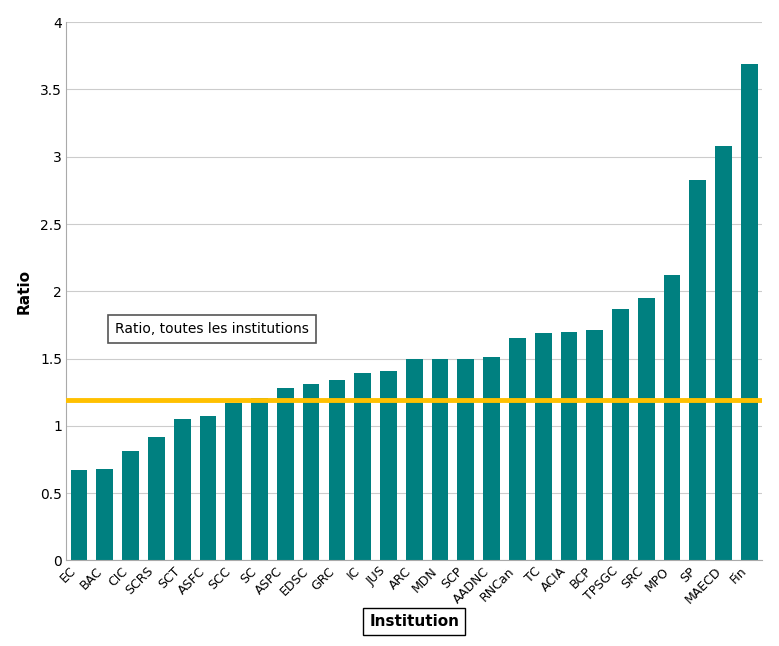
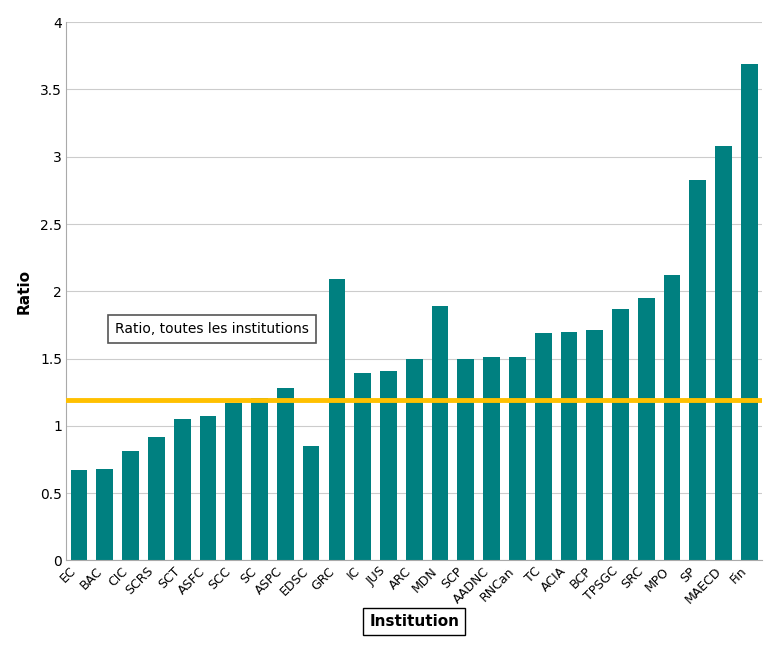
EDSC: 1.31 -> 0.85
GRC: 1.34 -> 2.09
MDN: 1.50 -> 1.89
RNCan: 1.65 -> 1.51
